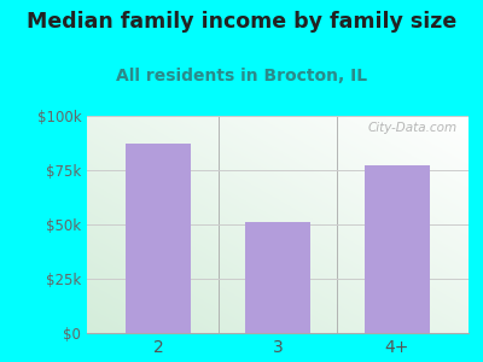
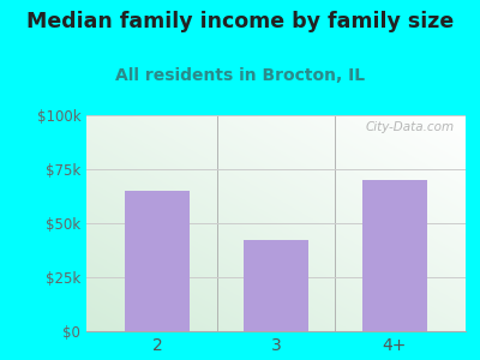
2: $87k -> $65k
3: $51k -> $42k
4+: $77k -> $70k
